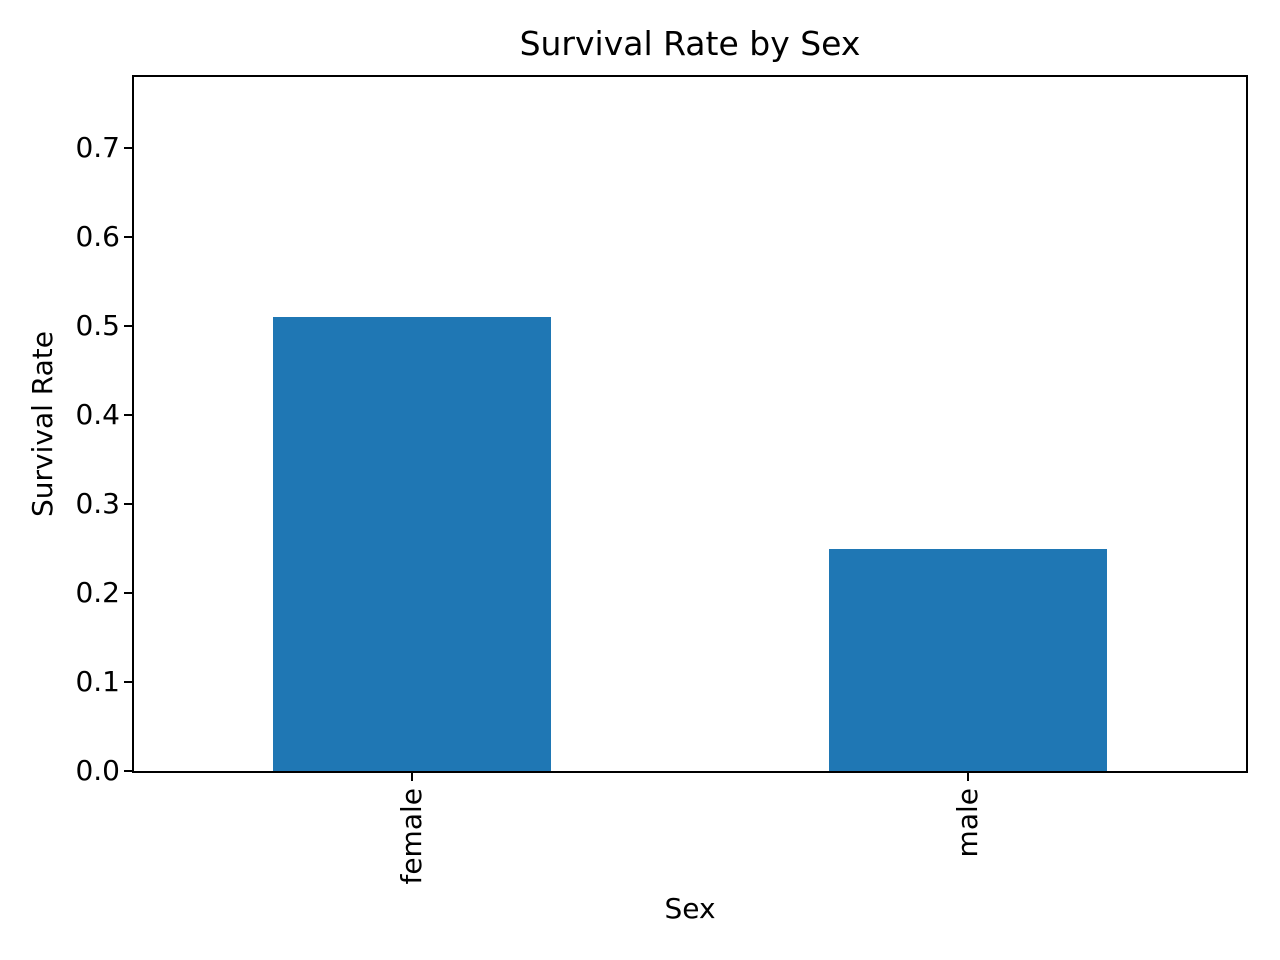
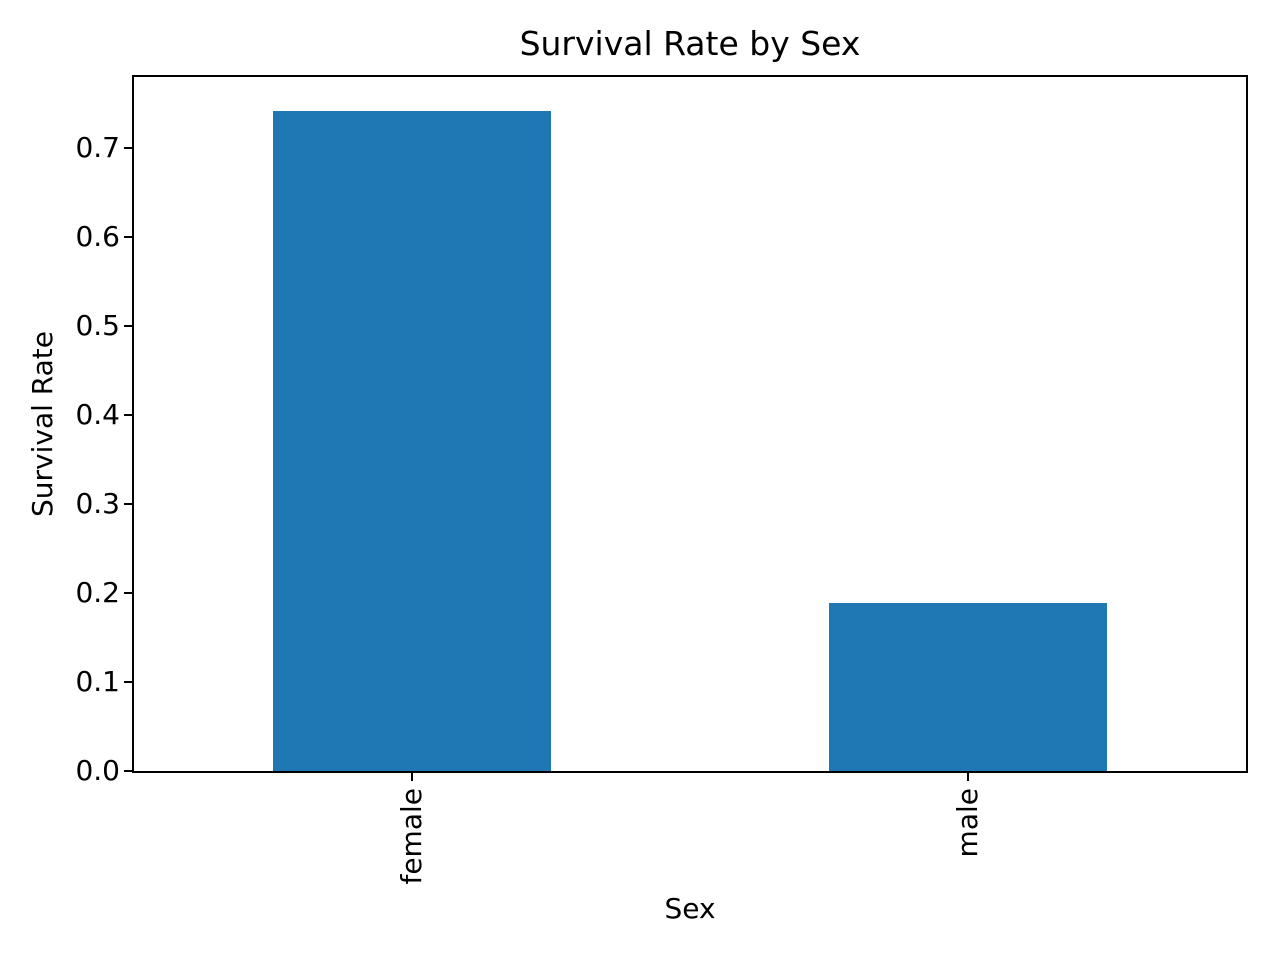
female: 0.51 -> 0.74
male: 0.25 -> 0.19
